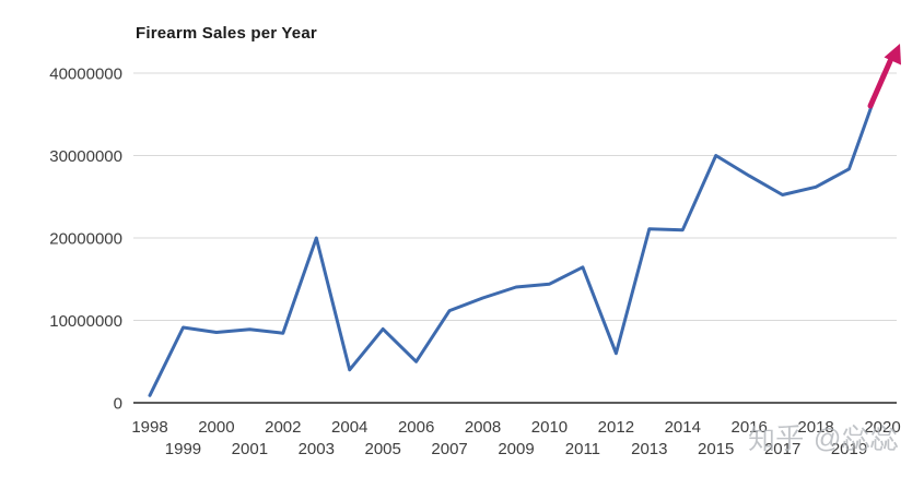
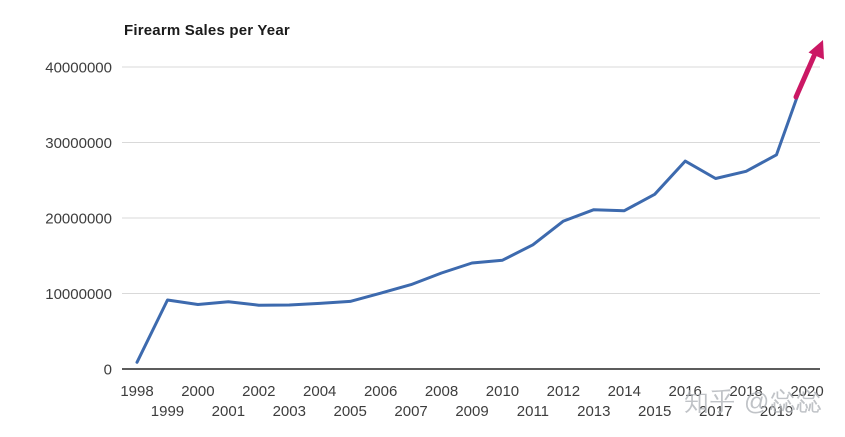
2003: 20000000 -> 8000000
2004: 4000000 -> 9000000
2006: 5000000 -> 10000000
2012: 6000000 -> 20000000
2015: 30000000 -> 23000000
